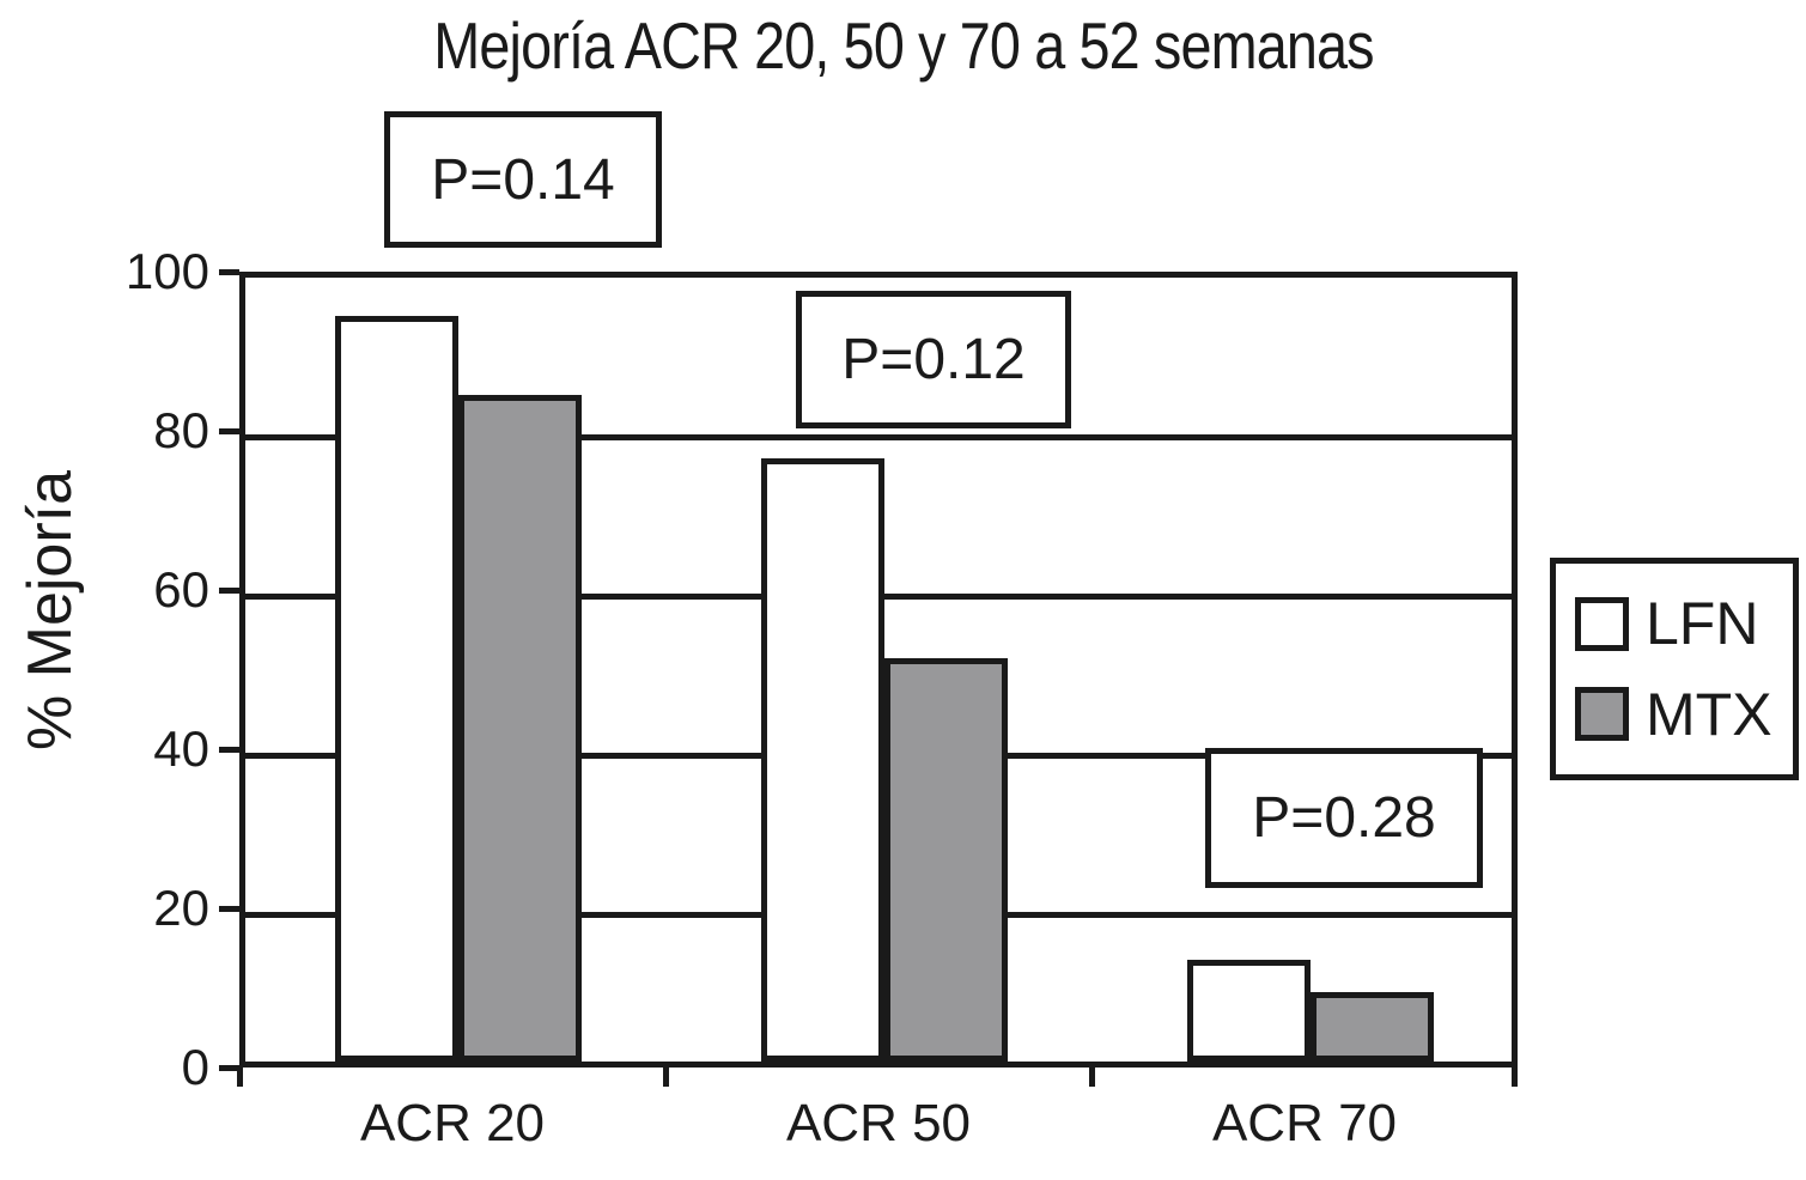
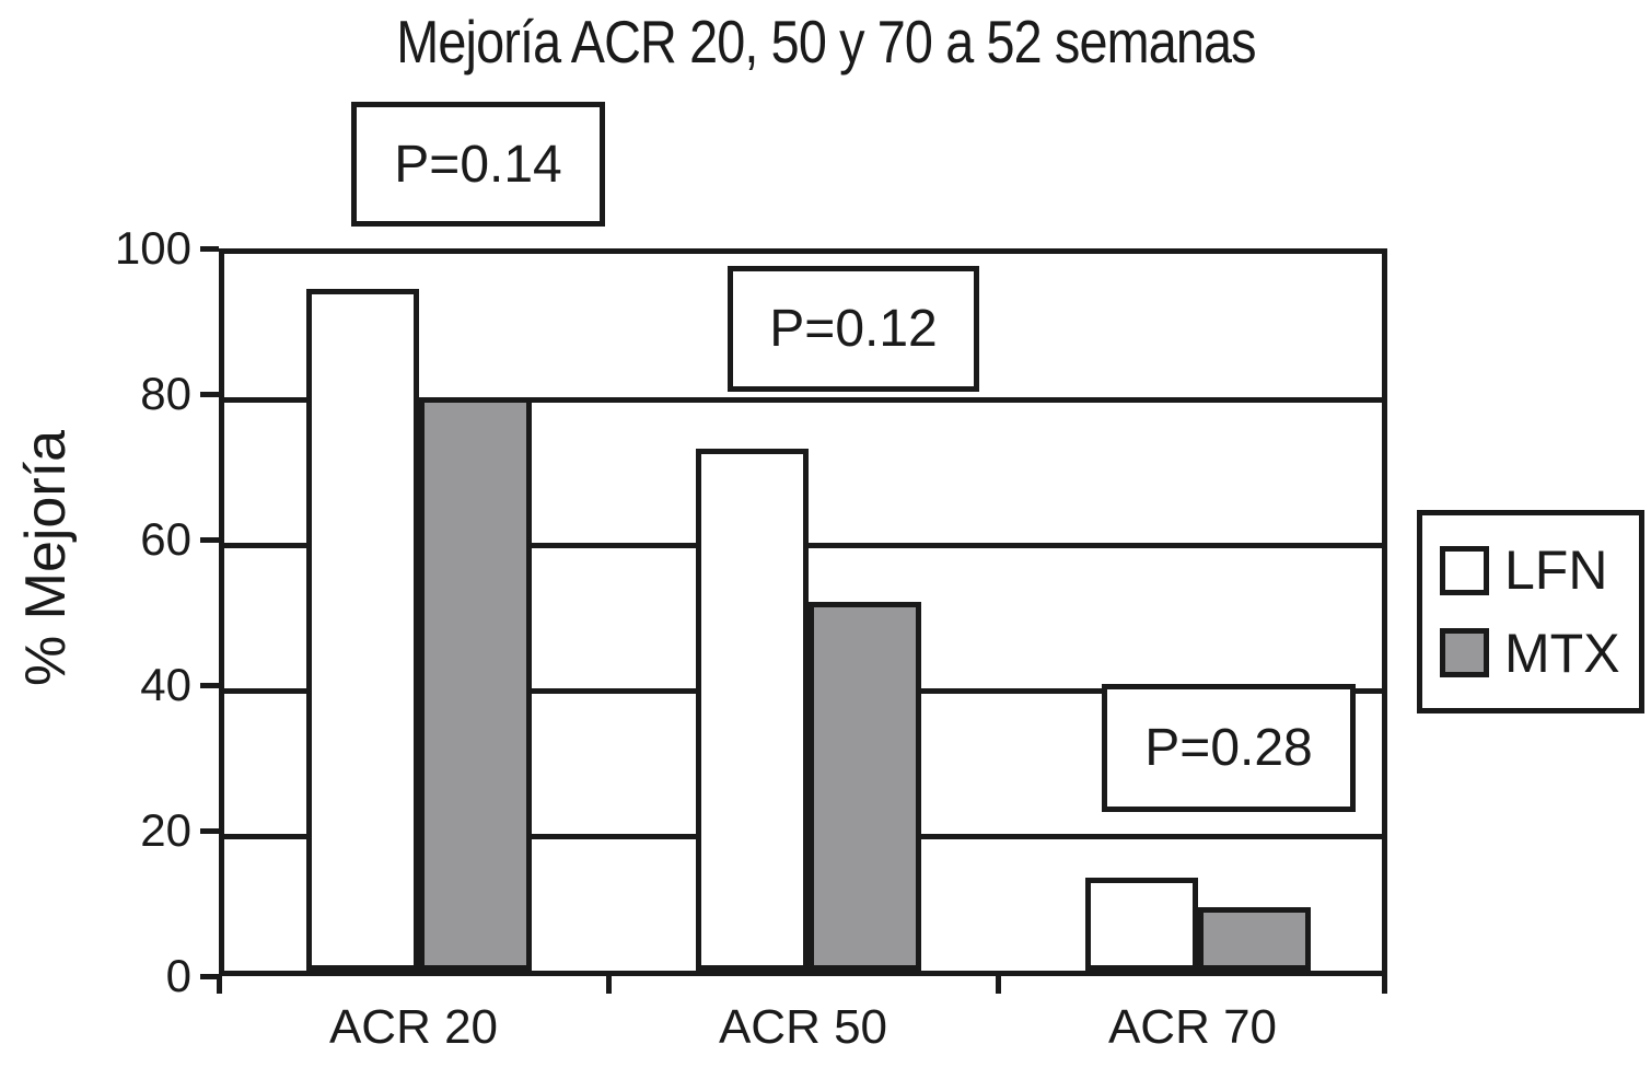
MTX/ACR 20: 83 -> 78
LFN/ACR 50: 75 -> 71
